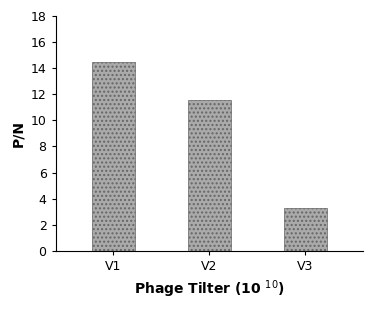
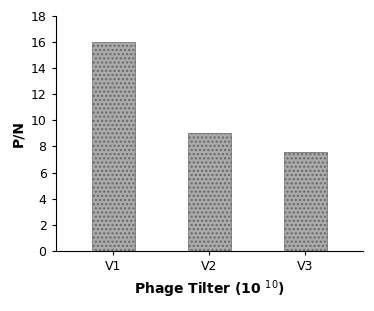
V1: 14.5 -> 16.0
V2: 11.6 -> 9.0
V3: 3.3 -> 7.6
